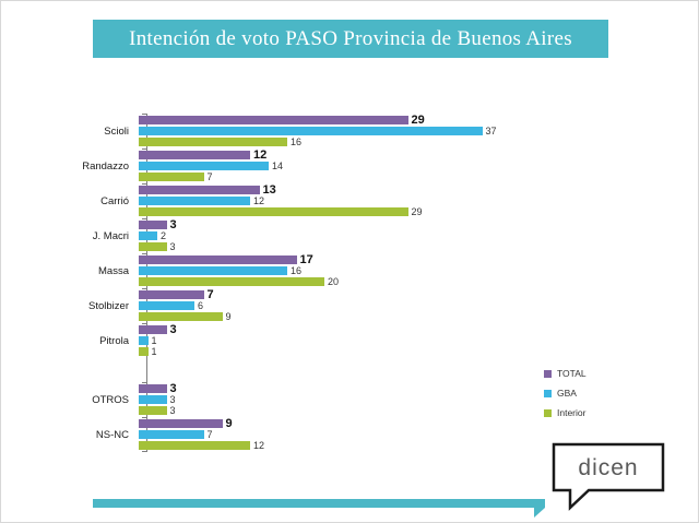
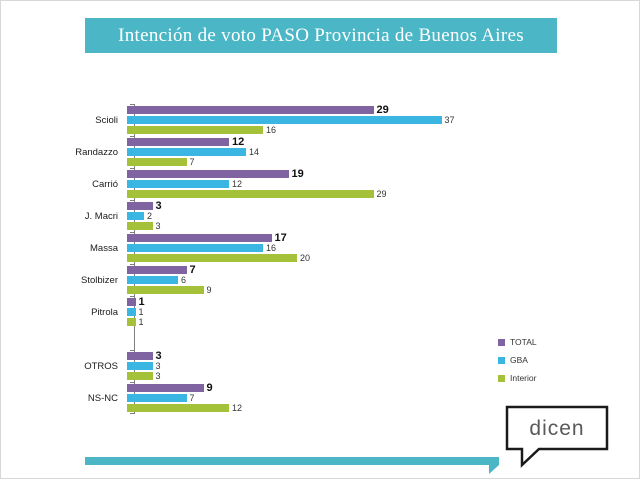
TOTAL/Carrió: 13 -> 19
TOTAL/Pitrola: 3 -> 1
